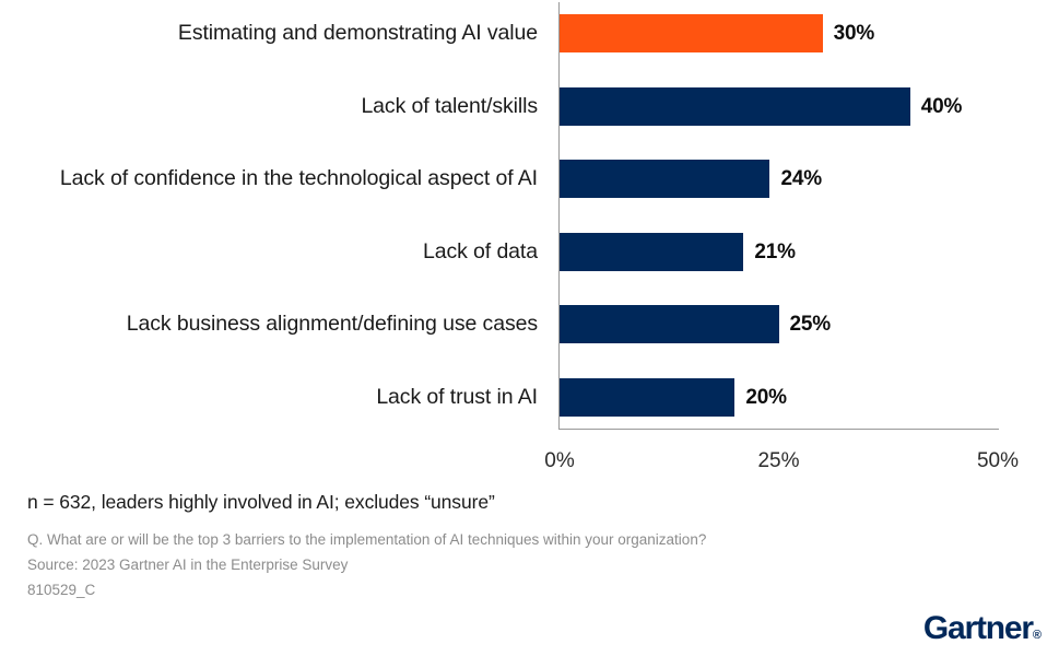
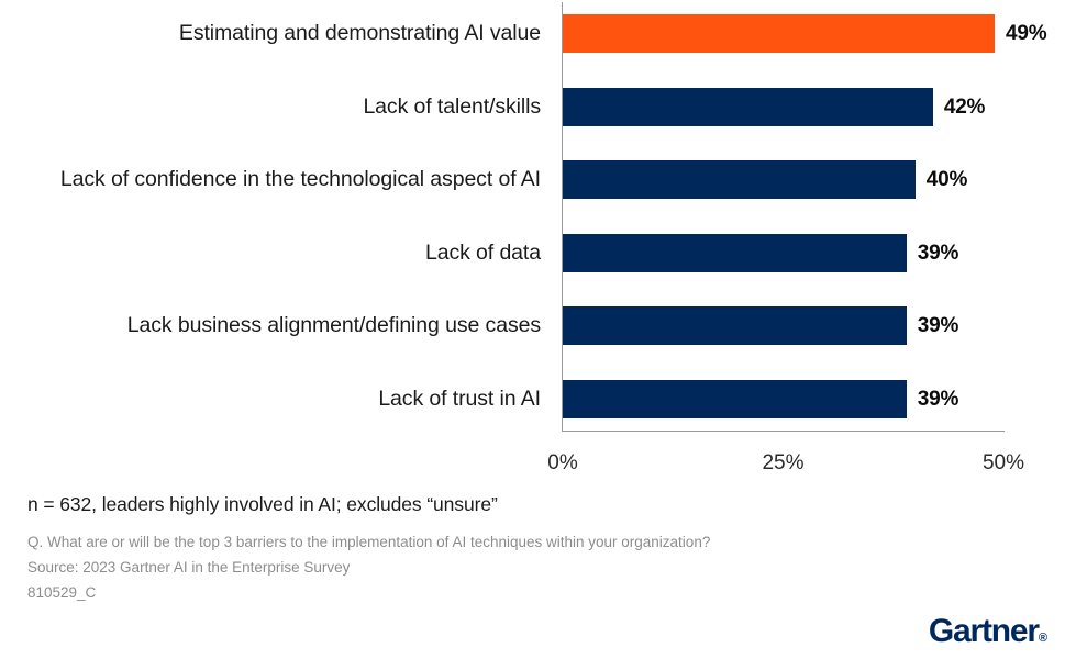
Estimating and demonstrating AI value: 30% -> 49%
Lack of talent/skills: 40% -> 42%
Lack of confidence in the technological aspect of AI: 24% -> 40%
Lack of data: 21% -> 39%
Lack business alignment/defining use cases: 25% -> 39%
Lack of trust in AI: 20% -> 39%
